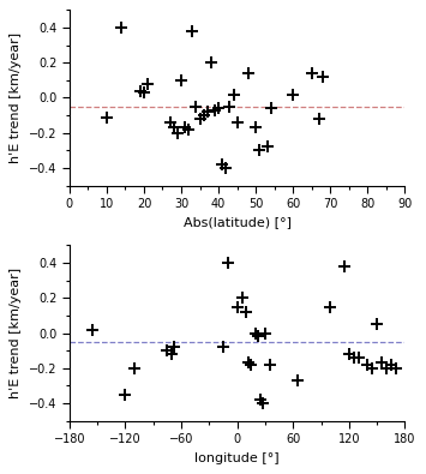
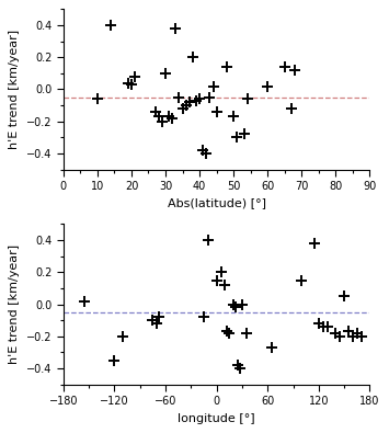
10: -0.11 -> -0.06
